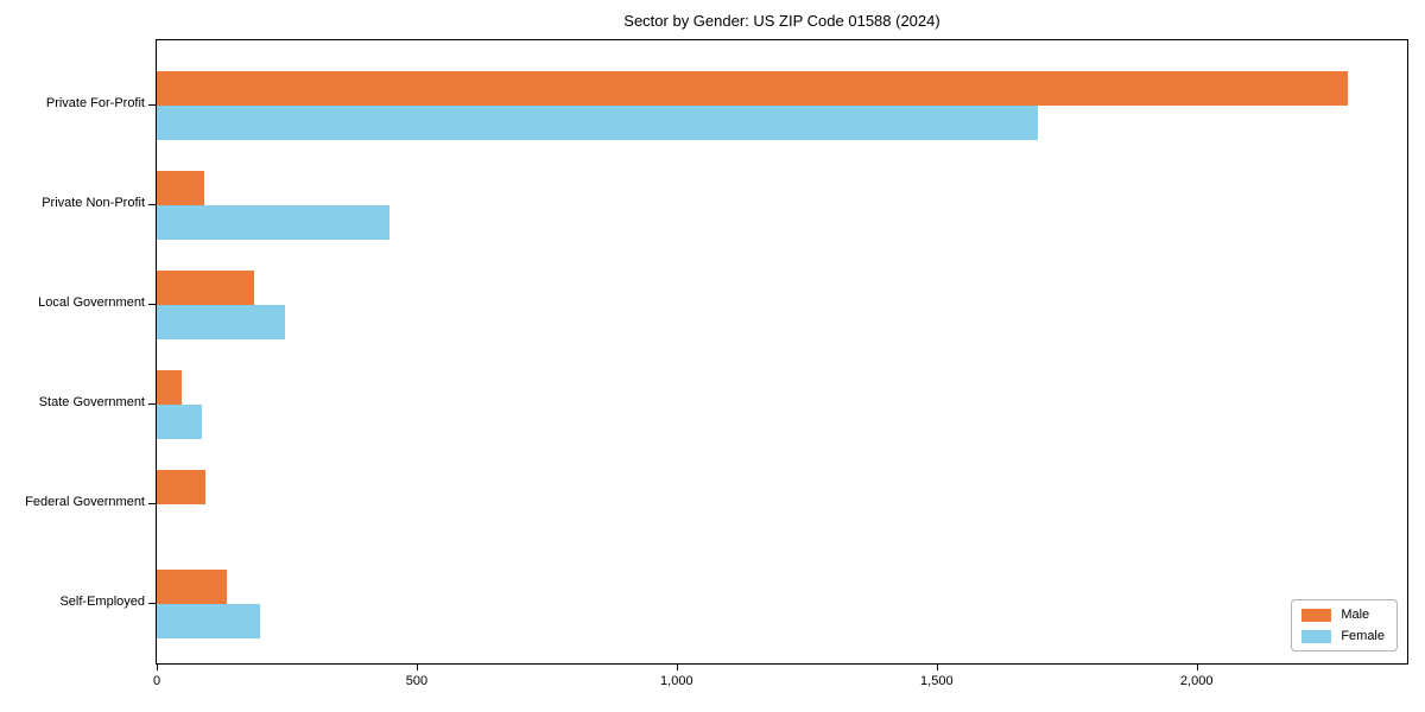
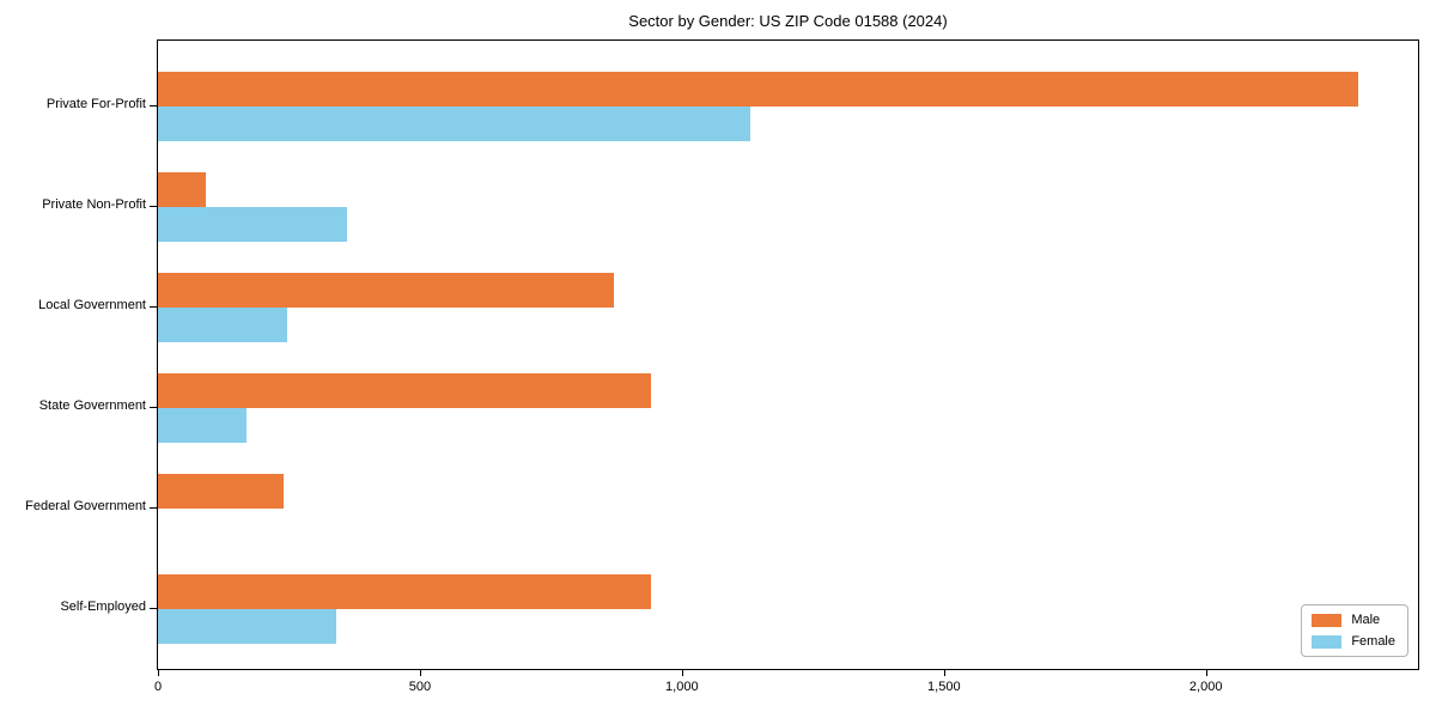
Female/Private For-Profit: 1690 -> 1130
Female/Private Non-Profit: 450 -> 360
Male/Local Government: 190 -> 870
Male/State Government: 50 -> 940
Female/State Government: 90 -> 170
Male/Federal Government: 90 -> 240
Male/Self-Employed: 130 -> 940
Female/Self-Employed: 200 -> 340
